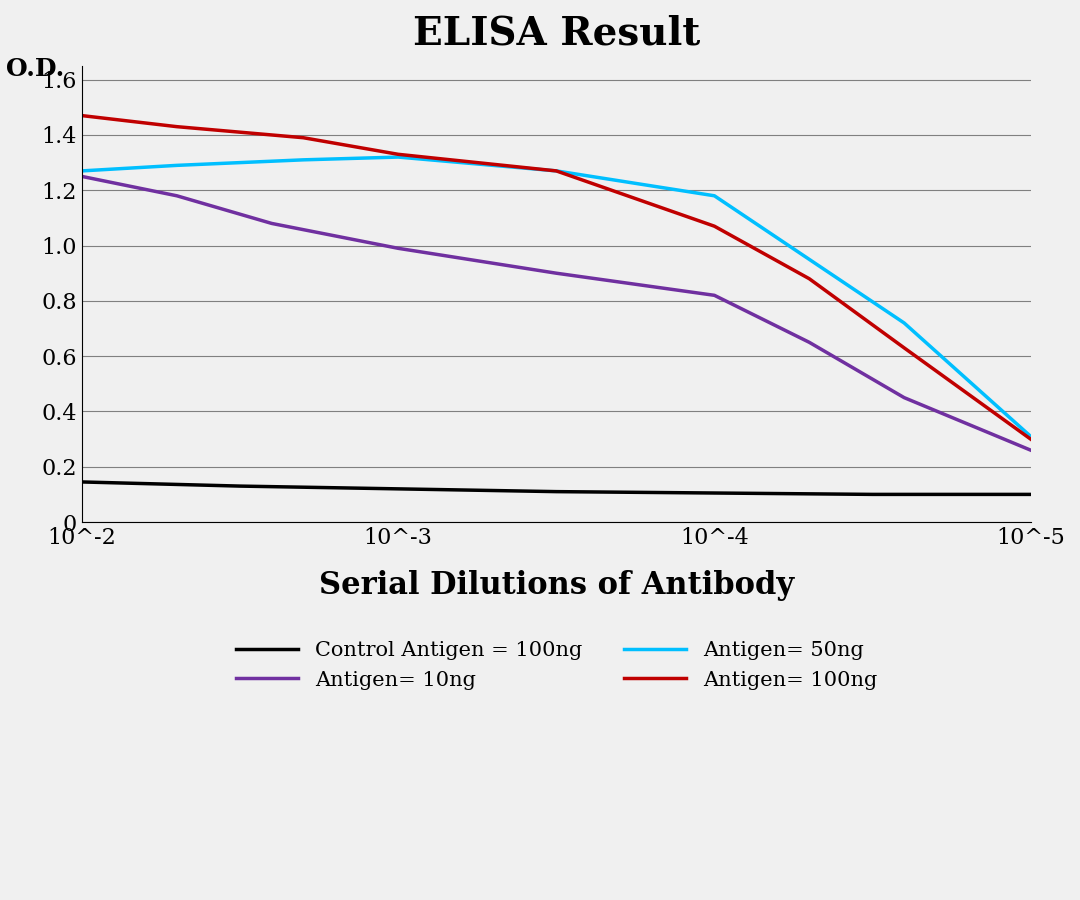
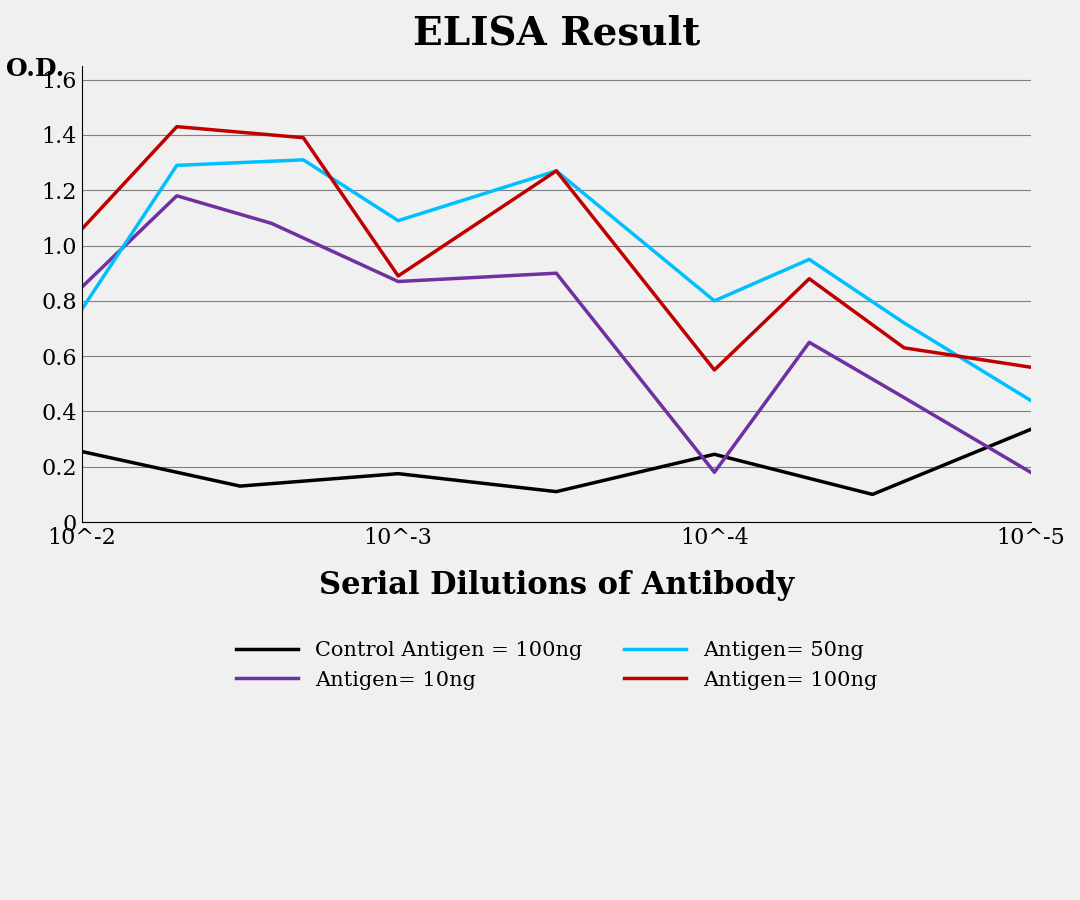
Control Antigen = 100ng/10^-2: 0.145 -> 0.255
Antigen= 10ng/10^-2: 1.25 -> 0.85
Antigen= 50ng/10^-2: 1.27 -> 0.77
Antigen= 100ng/10^-2: 1.47 -> 1.06
Control Antigen = 100ng/10^-3: 0.120 -> 0.175
Antigen= 10ng/10^-3: 0.99 -> 0.87
Antigen= 50ng/10^-3: 1.32 -> 1.09
Antigen= 100ng/10^-3: 1.33 -> 0.89
Control Antigen = 100ng/10^-4: 0.105 -> 0.245
Antigen= 10ng/10^-4: 0.82 -> 0.18
Antigen= 50ng/10^-4: 1.18 -> 0.80
Antigen= 100ng/10^-4: 1.07 -> 0.55
Control Antigen = 100ng/10^-5: 0.100 -> 0.335
Antigen= 10ng/10^-5: 0.26 -> 0.18
Antigen= 50ng/10^-5: 0.31 -> 0.44
Antigen= 100ng/10^-5: 0.30 -> 0.56
